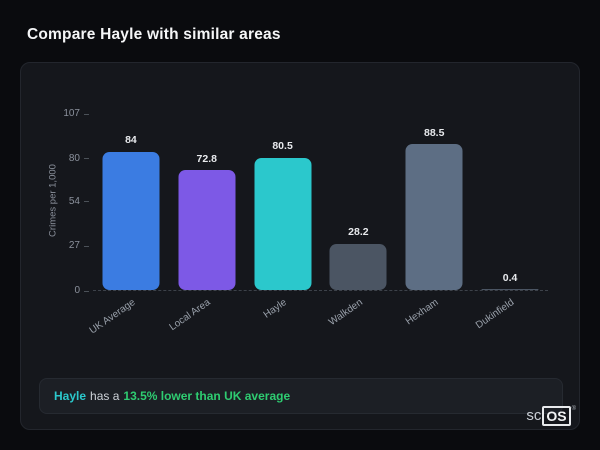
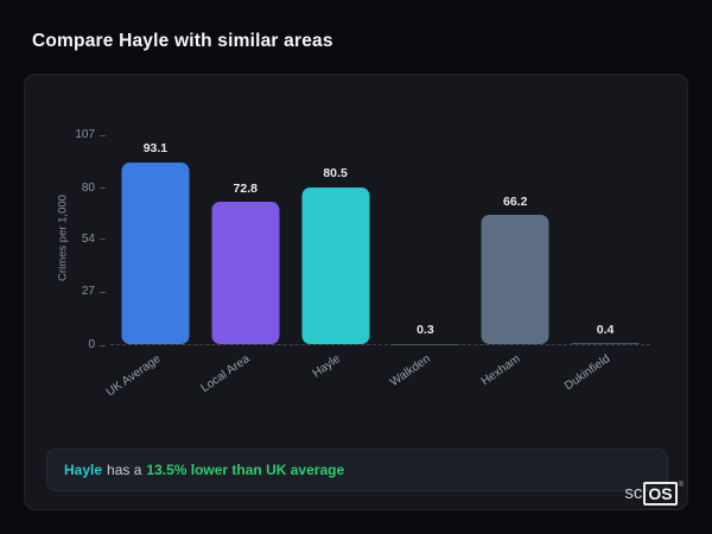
UK Average: 84 -> 93.1
Walkden: 28.2 -> 0.3
Hexham: 88.5 -> 66.2
